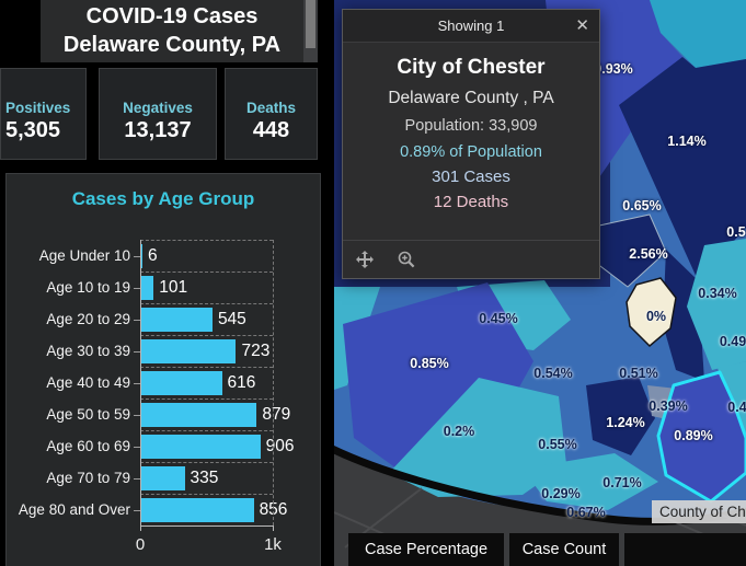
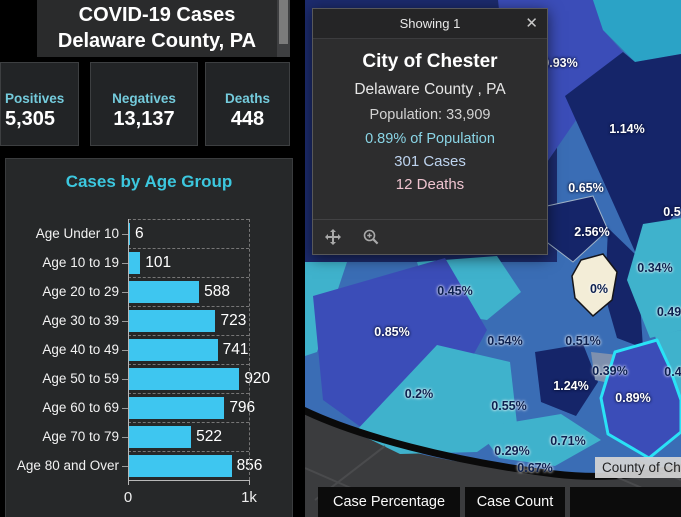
Age 20 to 29: 545 -> 588
Age 40 to 49: 616 -> 741
Age 50 to 59: 879 -> 920
Age 60 to 69: 906 -> 796
Age 70 to 79: 335 -> 522
